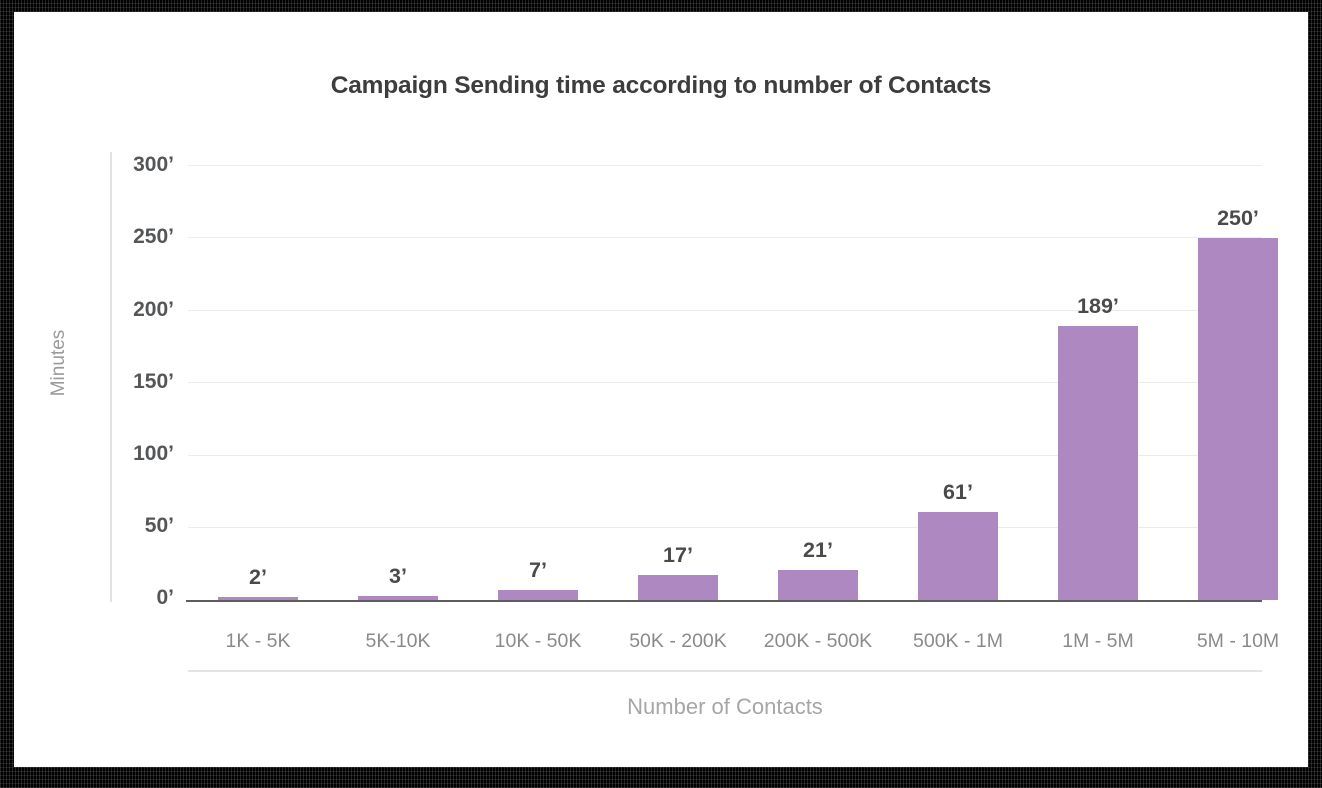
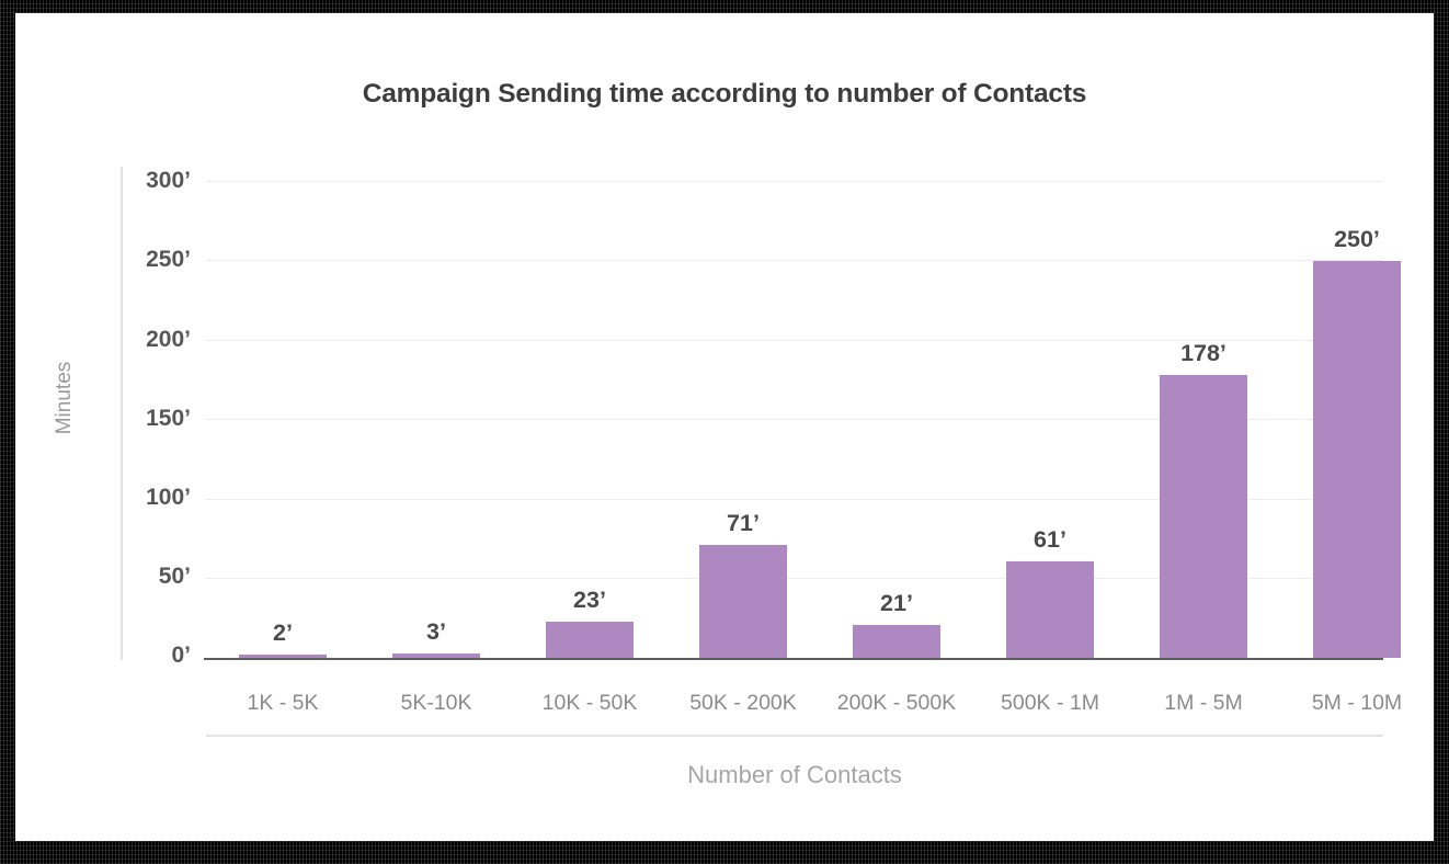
10K - 50K: 7 -> 23
50K - 200K: 17 -> 71
1M - 5M: 189 -> 178
